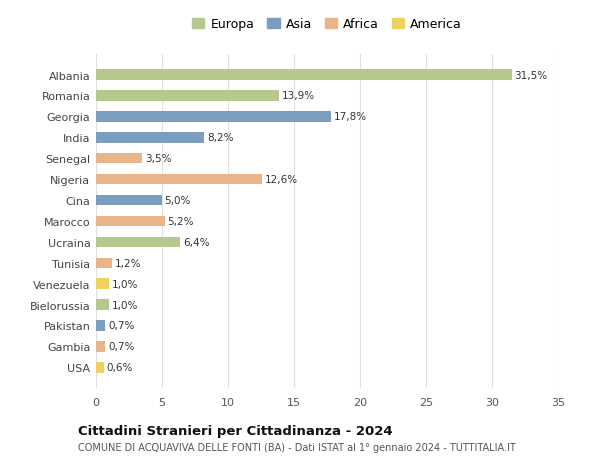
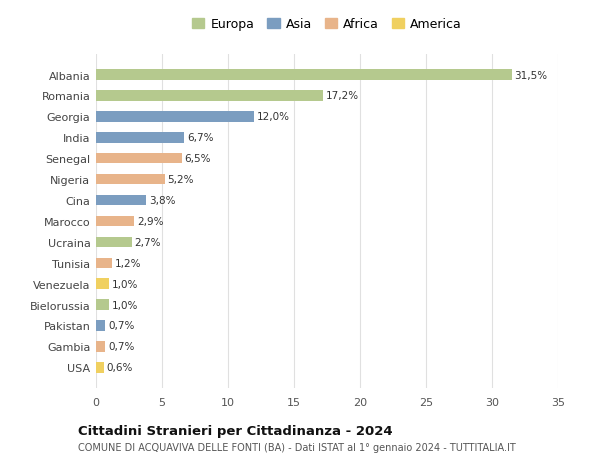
Romania: 13,9% -> 17,2%
Georgia: 17,8% -> 12,0%
India: 8,2% -> 6,7%
Senegal: 3,5% -> 6,5%
Nigeria: 12,6% -> 5,2%
Cina: 5,0% -> 3,8%
Marocco: 5,2% -> 2,9%
Ucraina: 6,4% -> 2,7%
